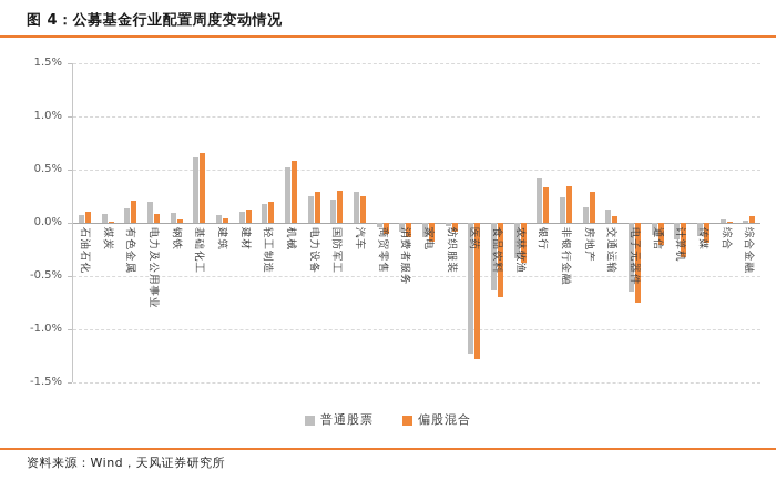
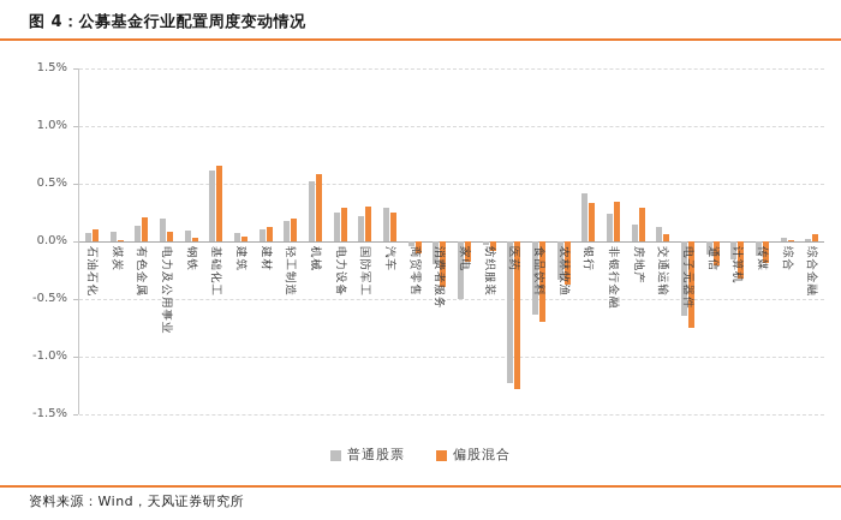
普通股票/消费者服务: -0.1% -> -0.2%
偏股混合/消费者服务: -0.1% -> -0.4%
普通股票/家电: -0.1% -> -0.5%
